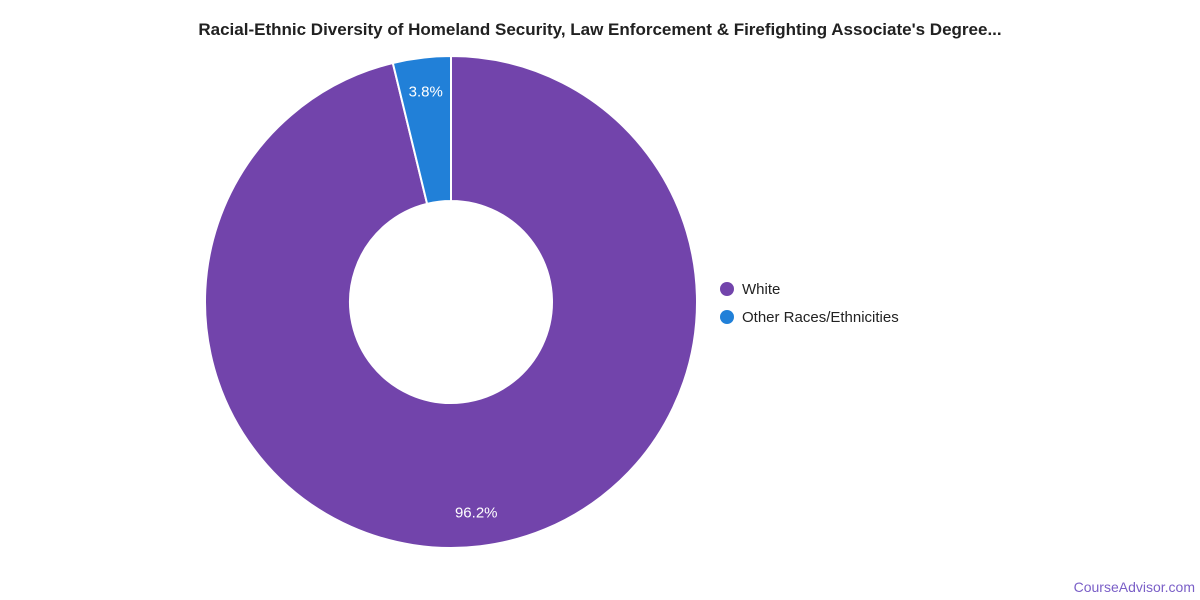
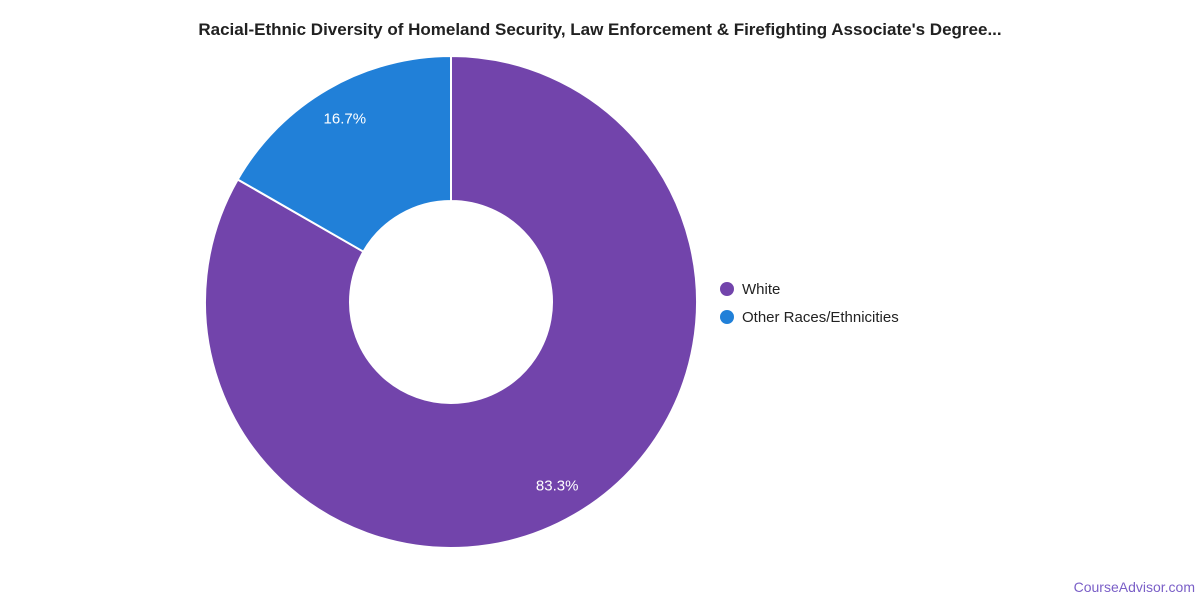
White: 96.2% -> 83.3%
Other Races/Ethnicities: 3.8% -> 16.7%
